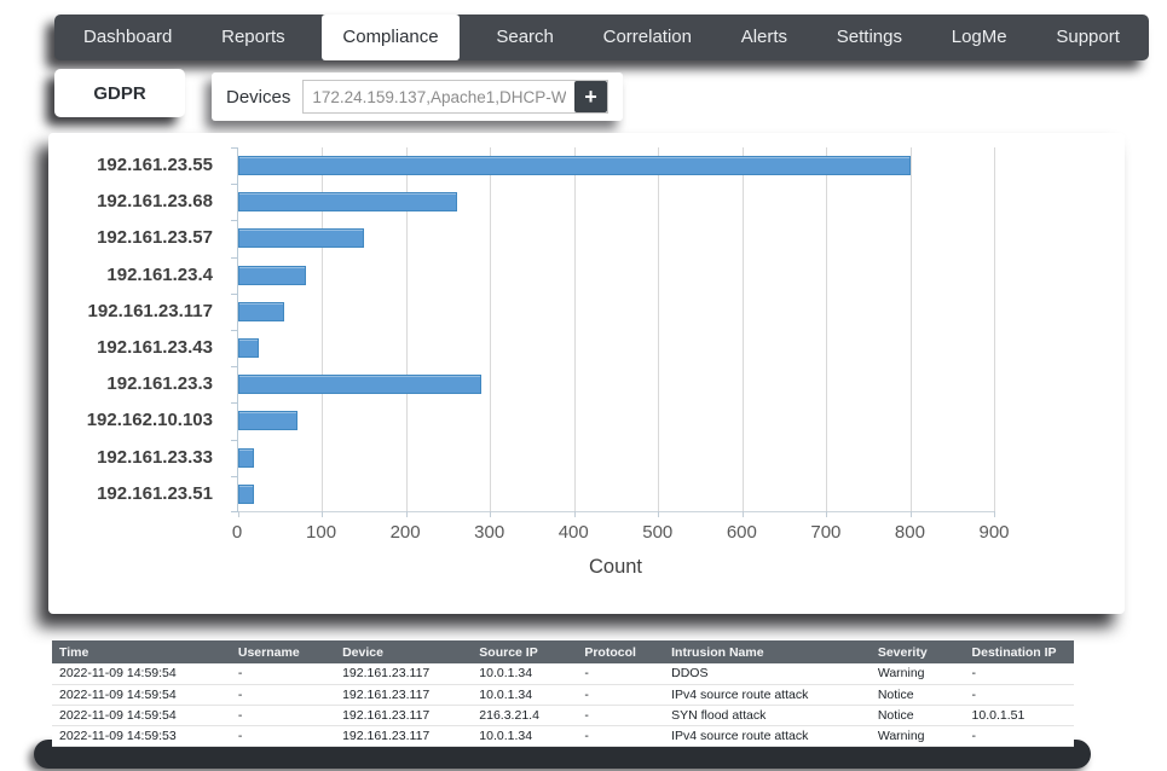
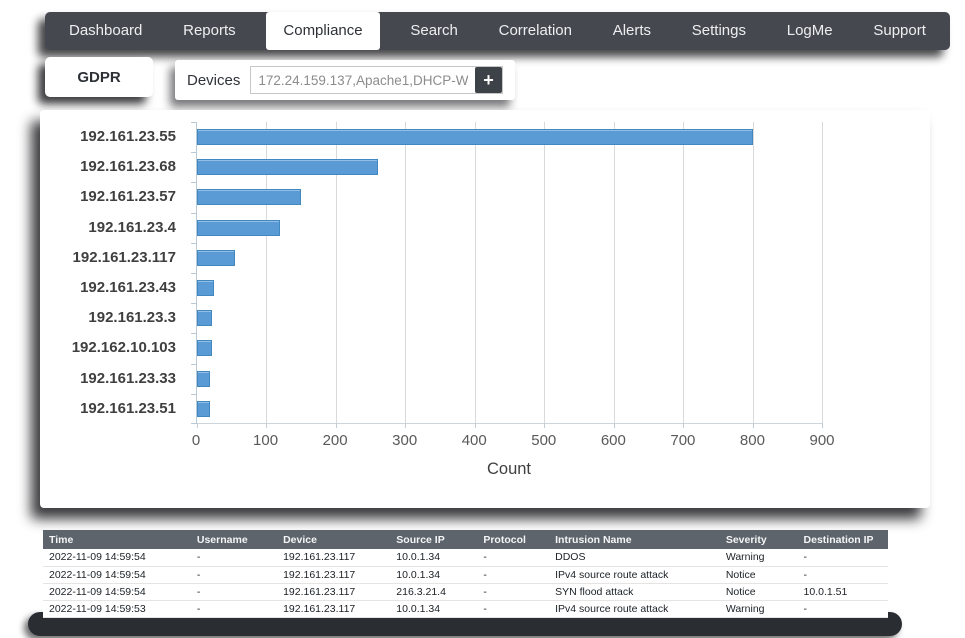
192.161.23.4: 80 -> 120
192.161.23.3: 290 -> 20
192.162.10.103: 70 -> 20
